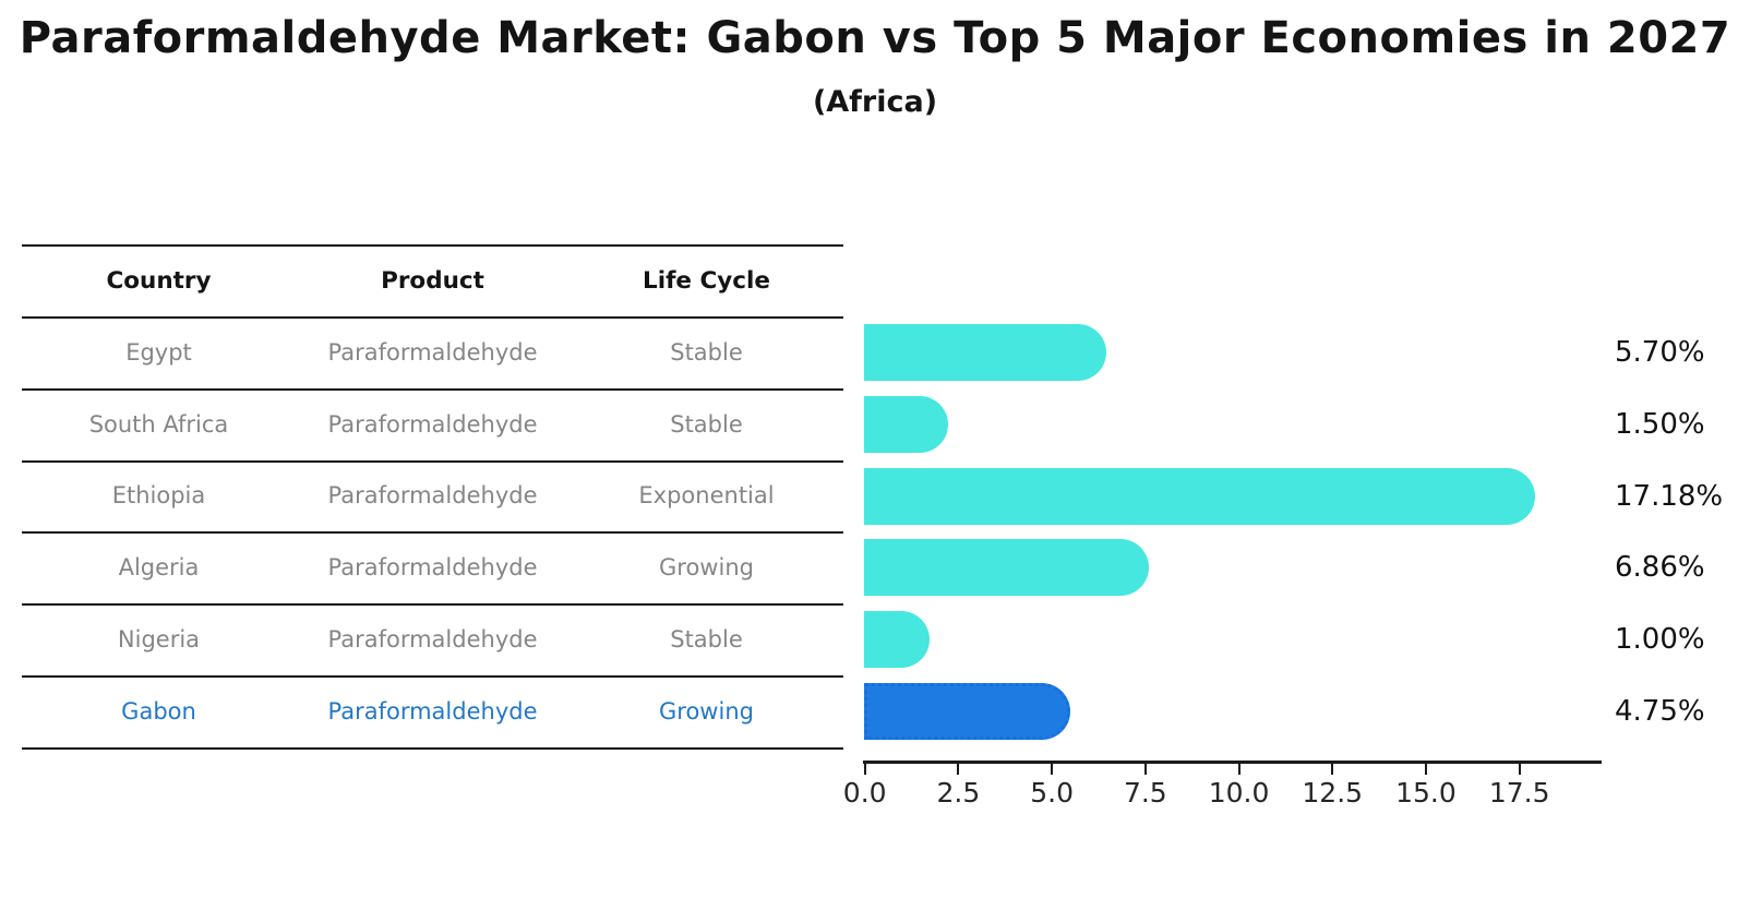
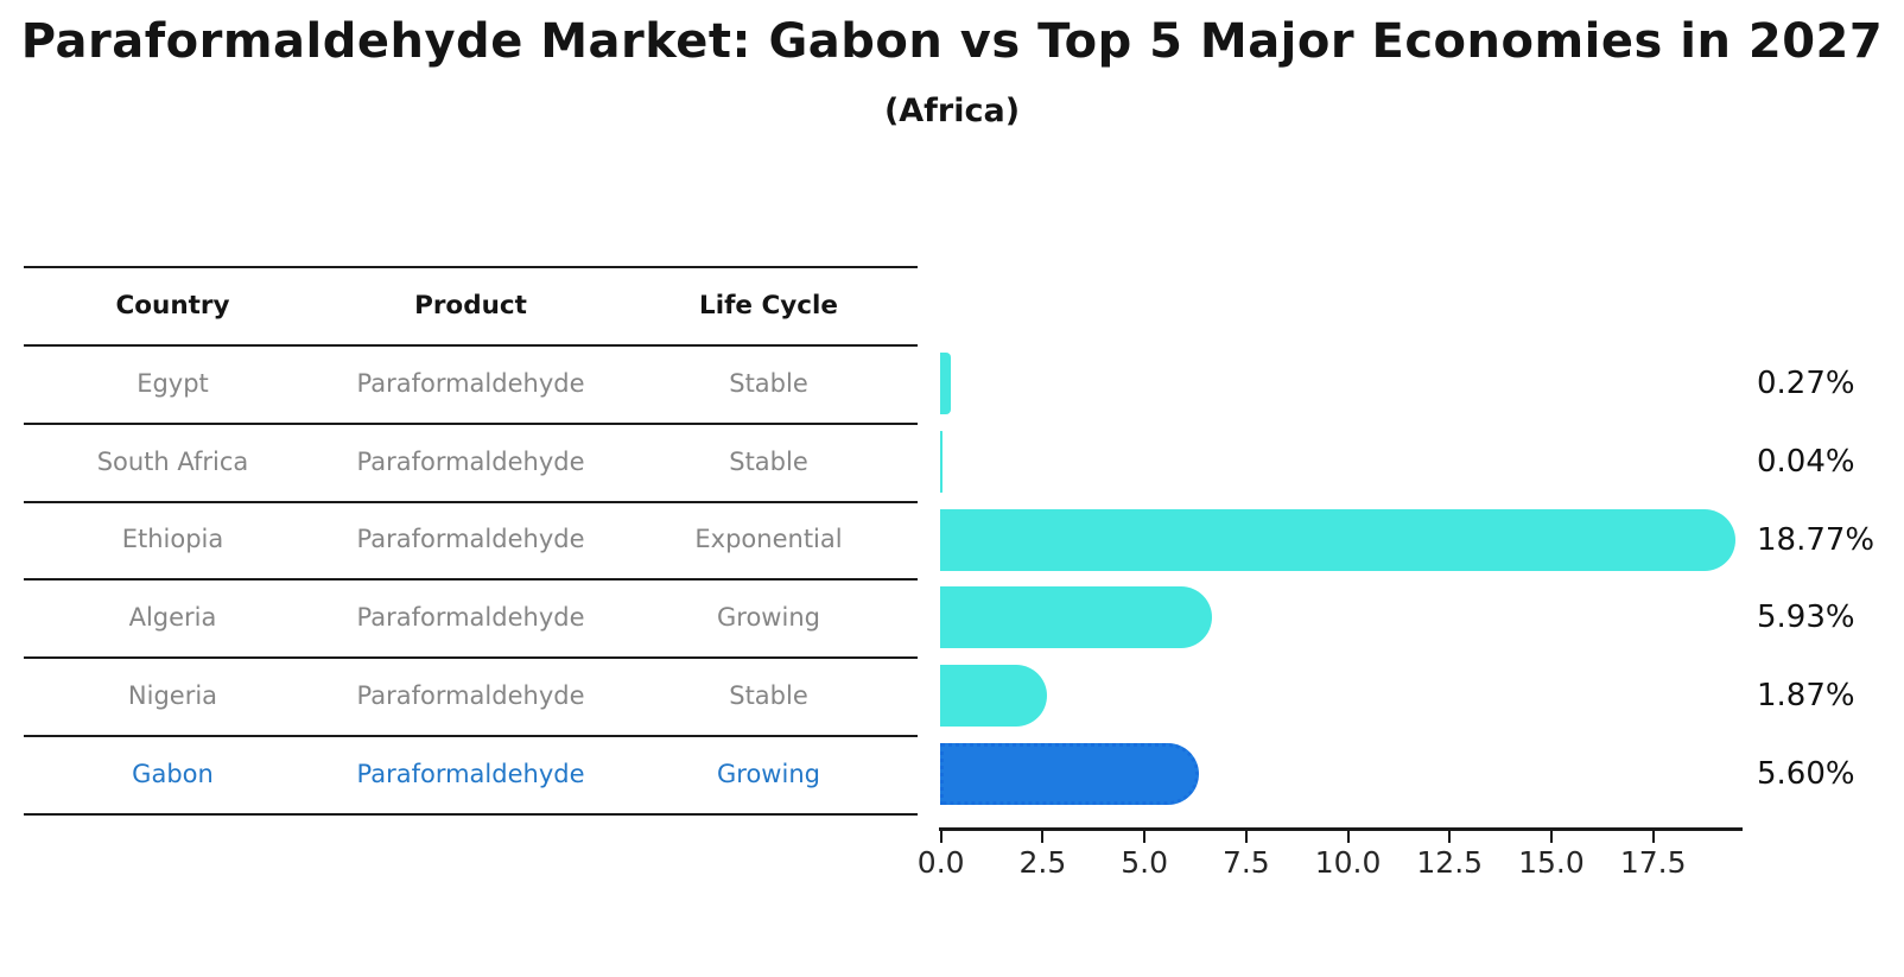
Egypt: 5.70% -> 0.27%
South Africa: 1.50% -> 0.04%
Ethiopia: 17.18% -> 18.77%
Algeria: 6.86% -> 5.93%
Nigeria: 1.00% -> 1.87%
Gabon: 4.75% -> 5.60%
